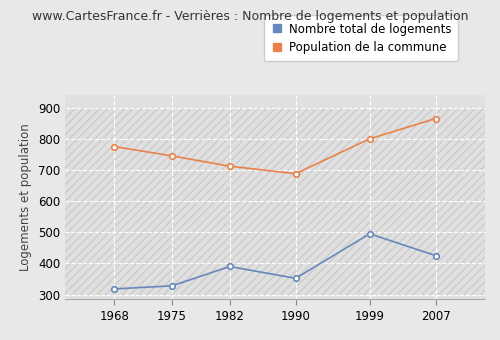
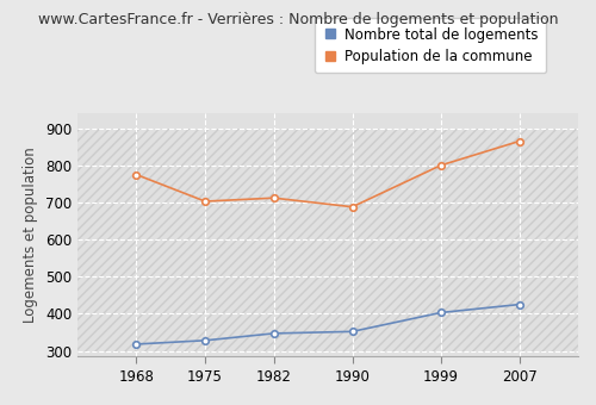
Population de la commune/1975: 745 -> 703
Nombre total de logements/1982: 390 -> 347
Nombre total de logements/1999: 495 -> 403
